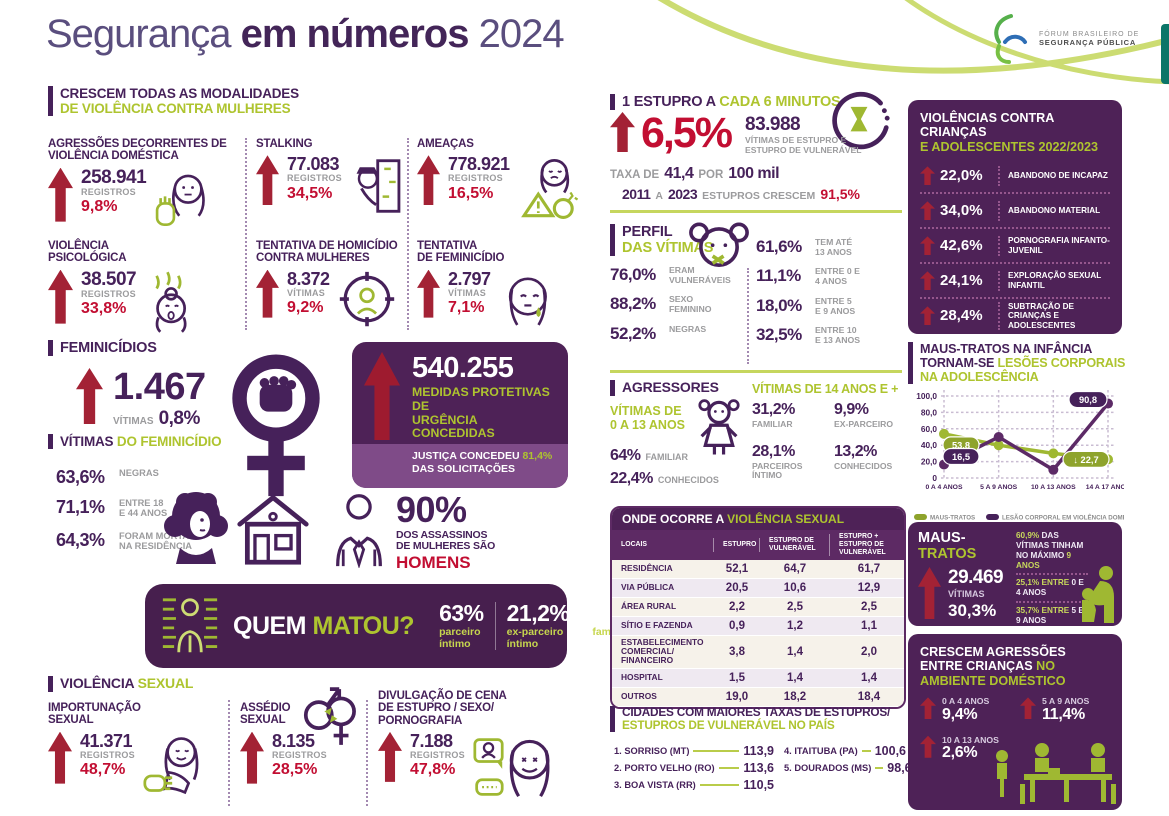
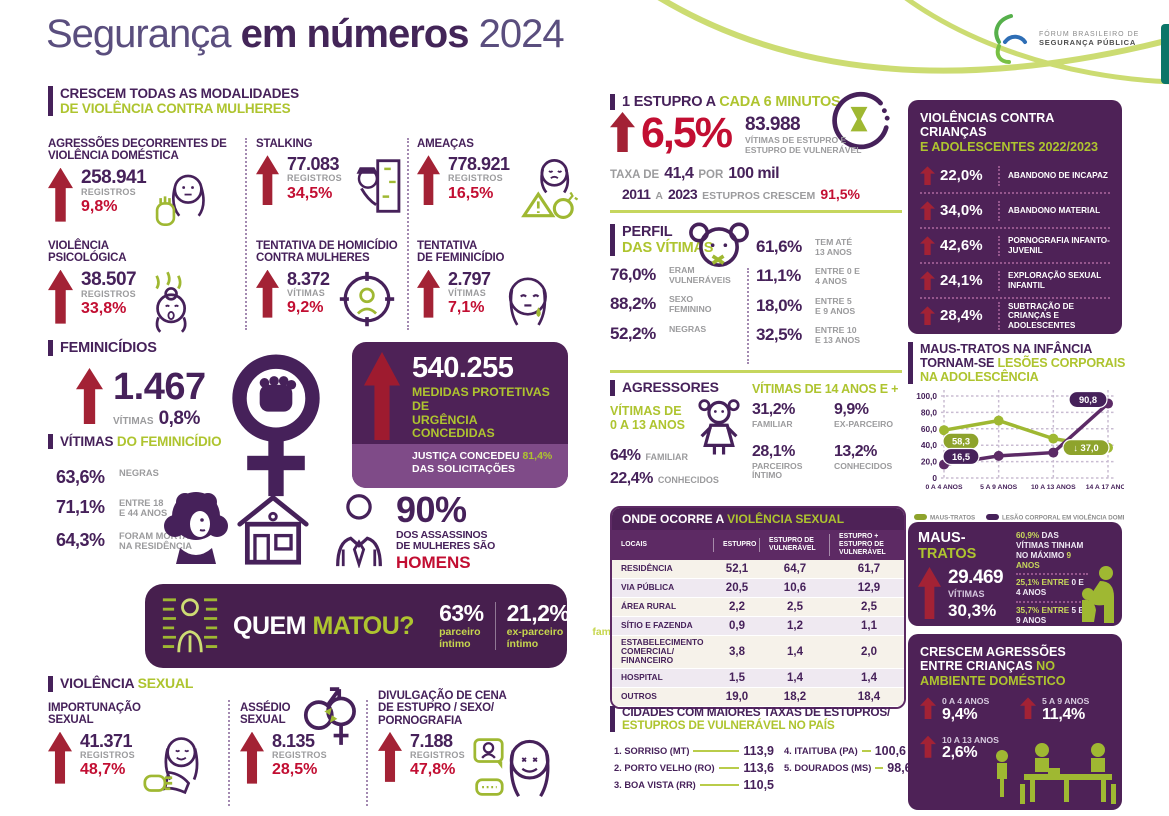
MAUS-TRATOS/0 A 4 ANOS: 53,8 -> 58,3
MAUS-TRATOS/5 A 9 ANOS: 40 -> 70
LESÃO CORPORAL EM VIOLÊNCIA DOMÉSTICA/5 A 9 ANOS: 50 -> 30
MAUS-TRATOS/10 A 13 ANOS: 30 -> 50
LESÃO CORPORAL EM VIOLÊNCIA DOMÉSTICA/10 A 13 ANOS: 10 -> 30
MAUS-TRATOS/14 A 17 ANOS: 22,7 -> 37,0
